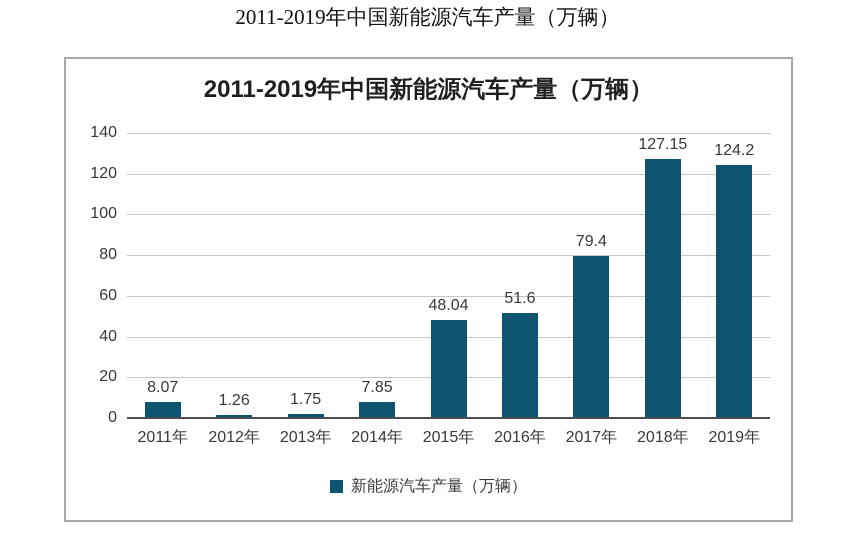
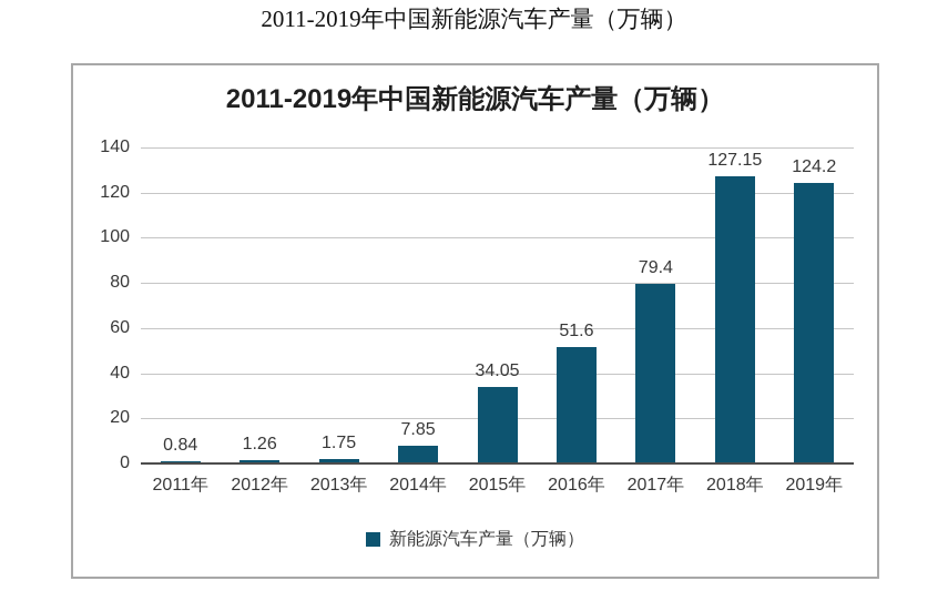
2011年: 8.07 -> 0.84
2015年: 48.04 -> 34.05
